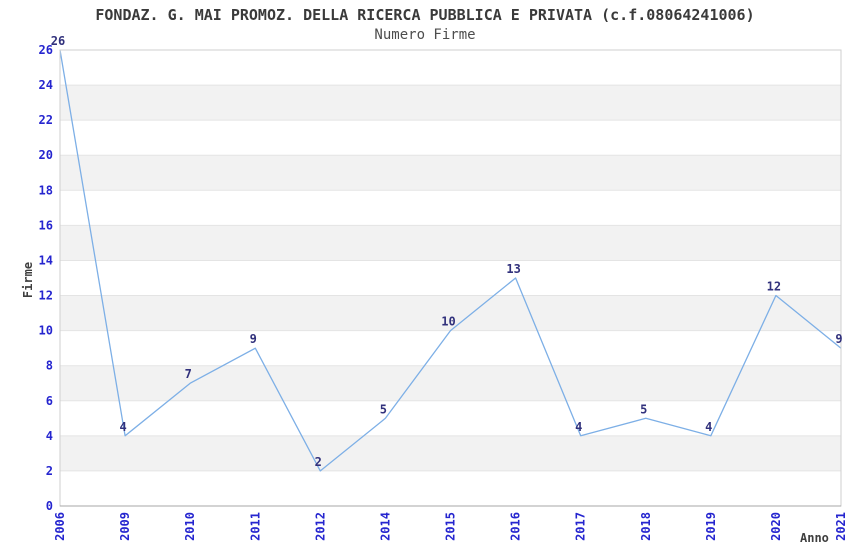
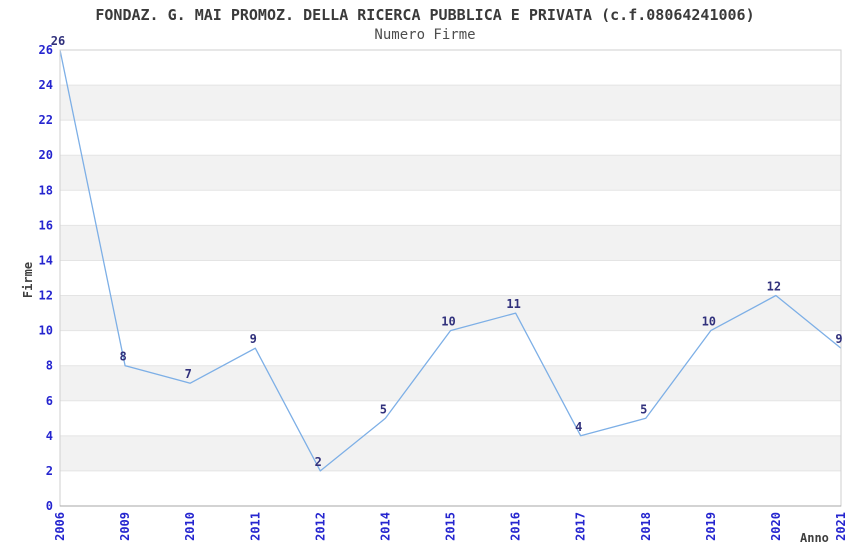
2009: 4 -> 8
2016: 13 -> 11
2019: 4 -> 10
